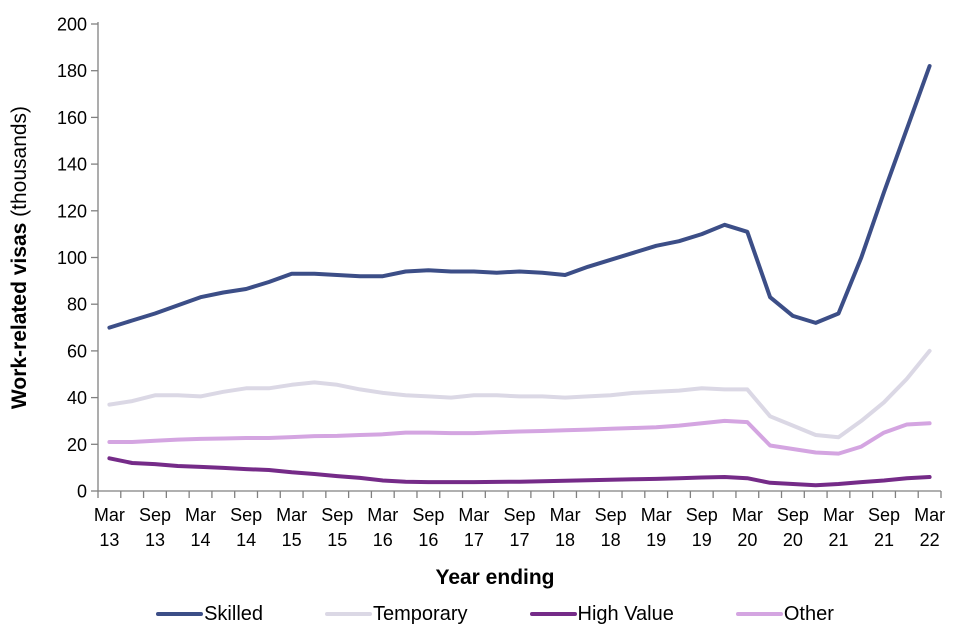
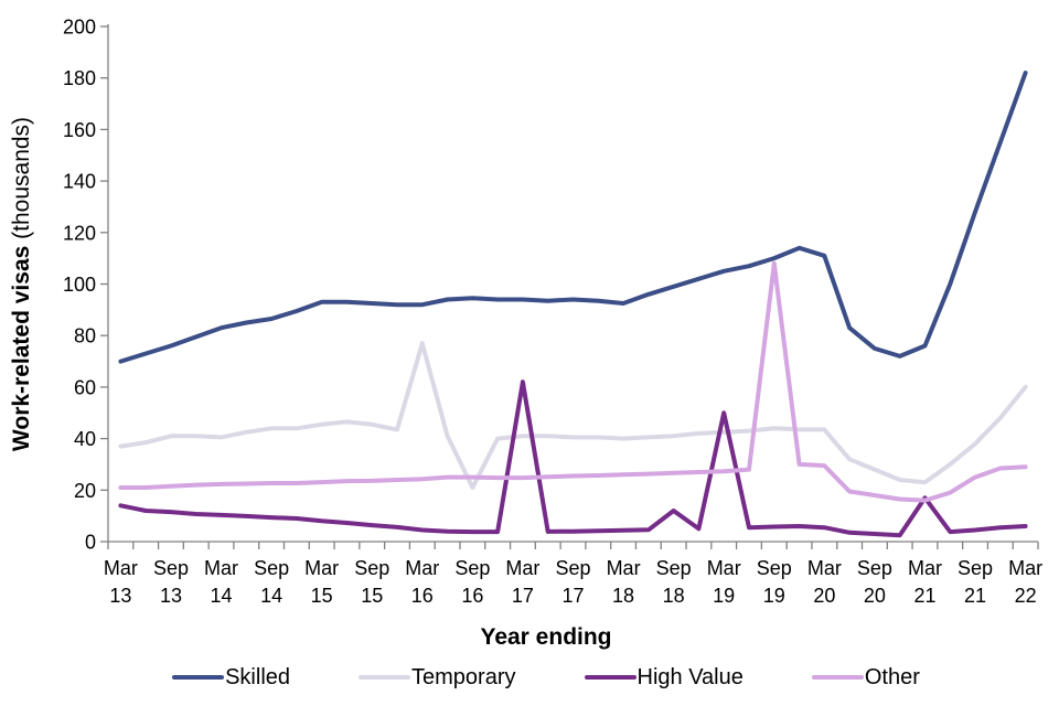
Temporary/Mar 16: 42 -> 77
Temporary/Sep 16: 40 -> 21
High Value/Mar 17: 4 -> 62
High Value/Sep 18: 5 -> 12
High Value/Mar 19: 5 -> 50
Other/Sep 19: 29 -> 108
High Value/Mar 21: 3 -> 17
